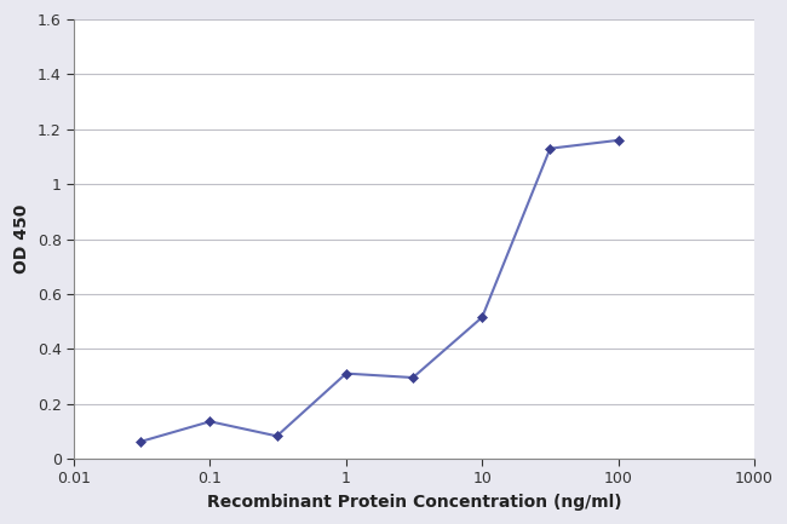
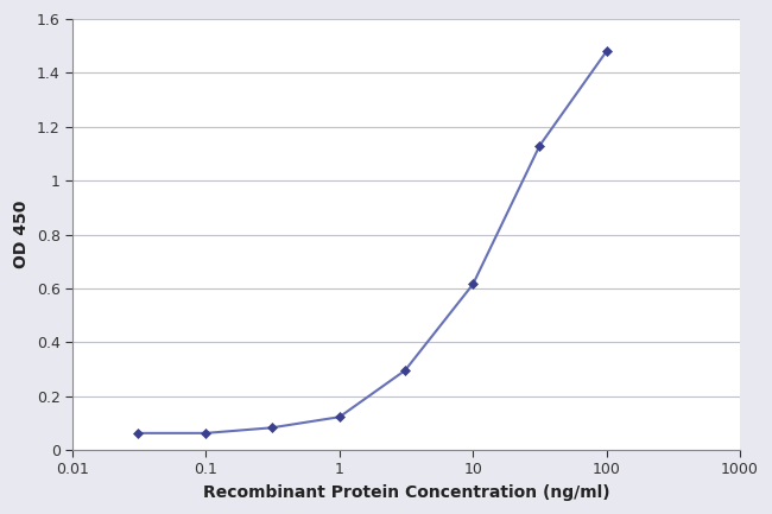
0.1: 0.135 -> 0.062
1: 0.310 -> 0.122
10: 0.515 -> 0.615
100: 1.160 -> 1.480
